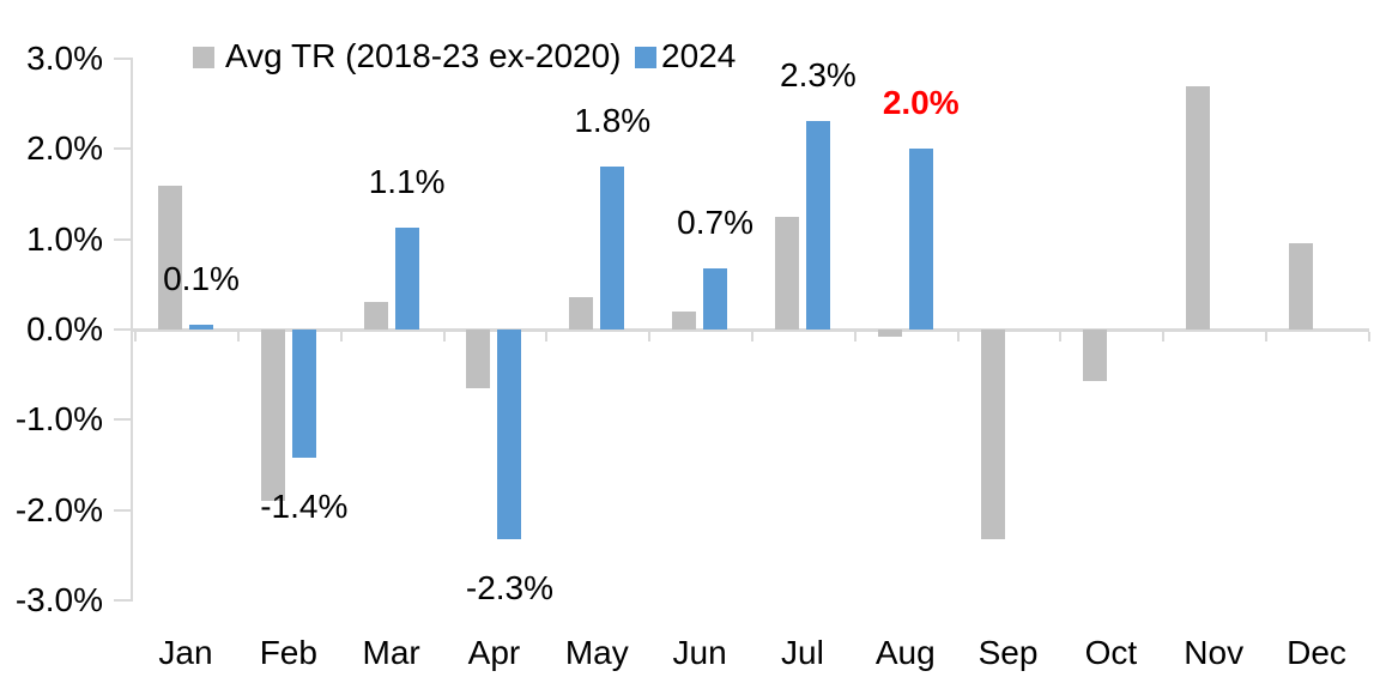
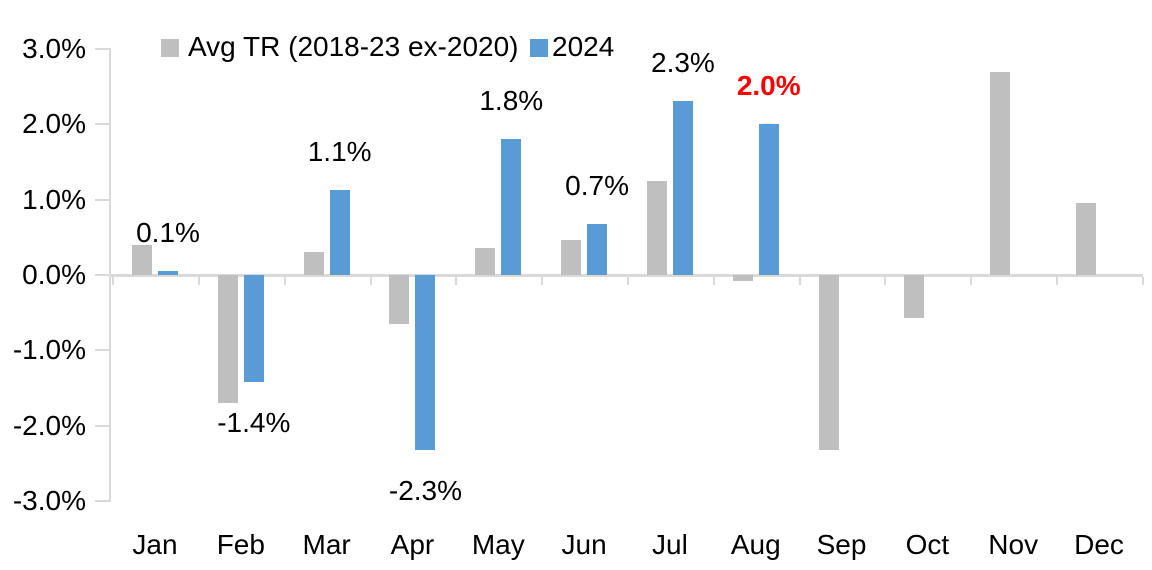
Avg TR (2018-23 ex-2020)/Jan: 1.6% -> 0.4%
Avg TR (2018-23 ex-2020)/Feb: -1.9% -> -1.7%
Avg TR (2018-23 ex-2020)/Jun: 0.2% -> 0.5%
